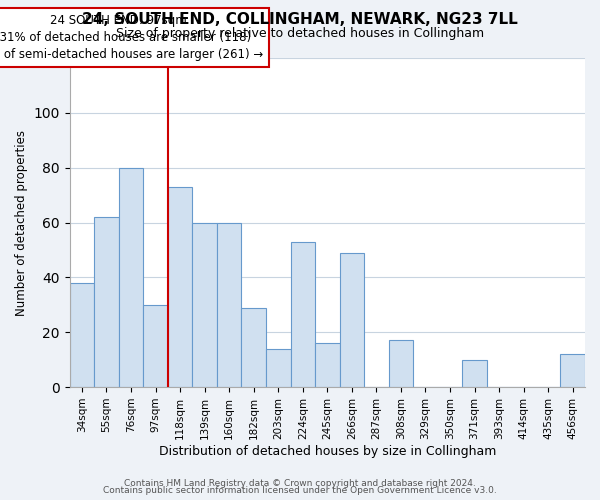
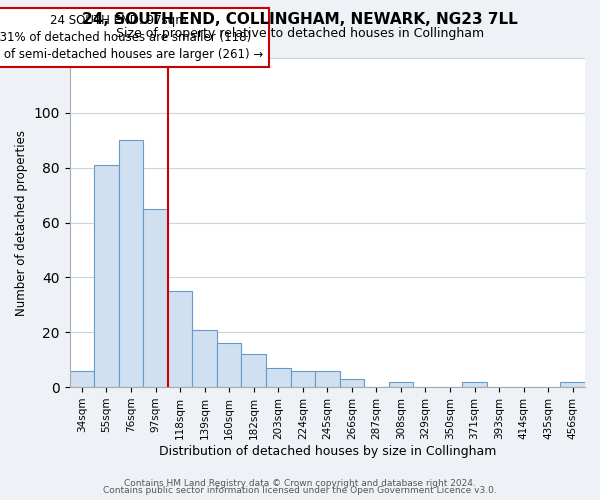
34sqm: 38 -> 6
55sqm: 62 -> 81
76sqm: 80 -> 90
97sqm: 30 -> 65
118sqm: 73 -> 35
139sqm: 60 -> 21
160sqm: 60 -> 16
182sqm: 29 -> 12
203sqm: 14 -> 7
224sqm: 53 -> 6
245sqm: 16 -> 6
266sqm: 49 -> 3
308sqm: 17 -> 2
371sqm: 10 -> 2
456sqm: 12 -> 2
